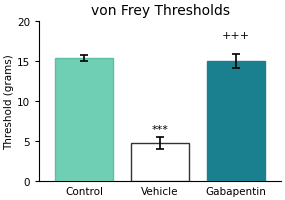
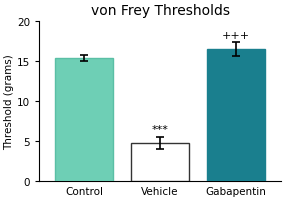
Gabapentin: 15.0 -> 16.5
